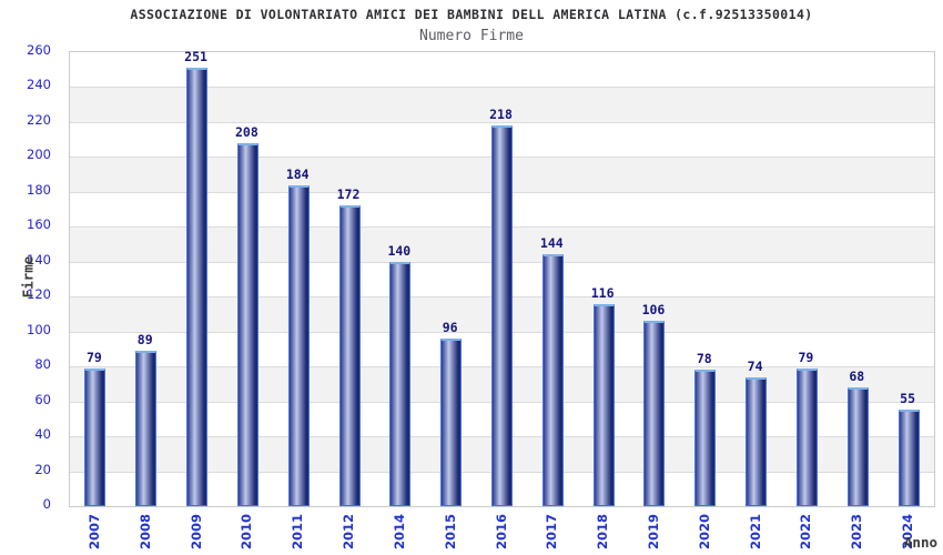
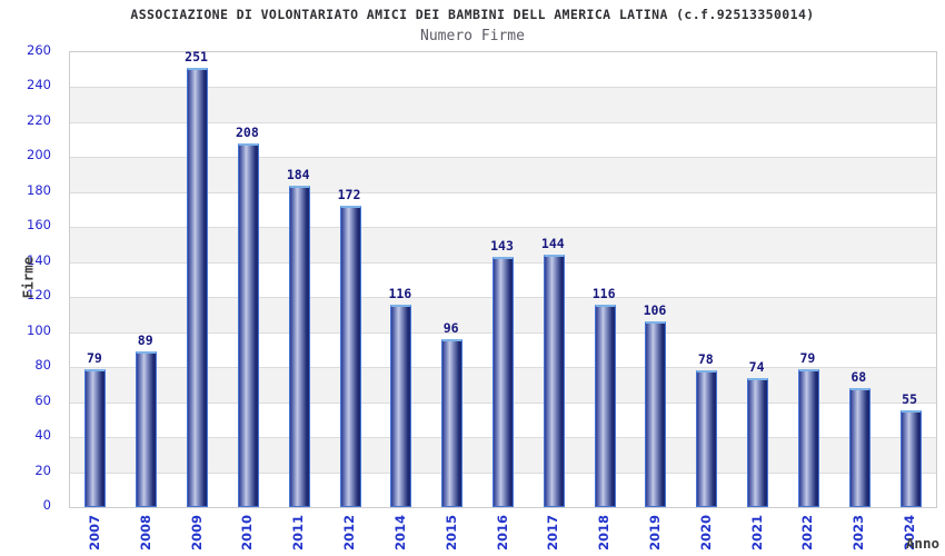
2014: 140 -> 116
2016: 218 -> 143
